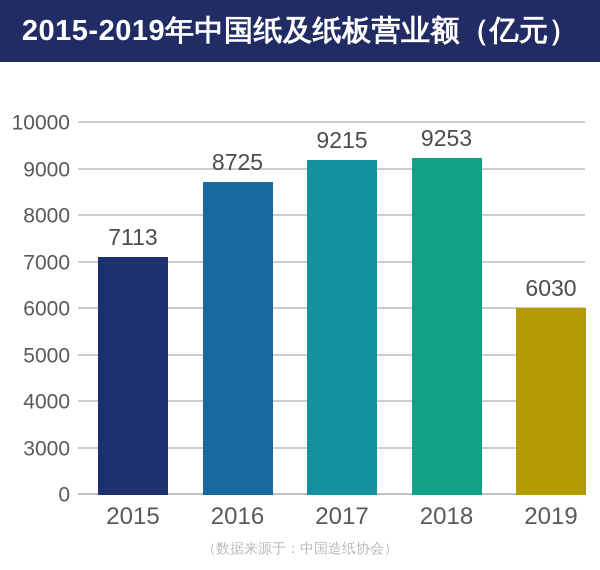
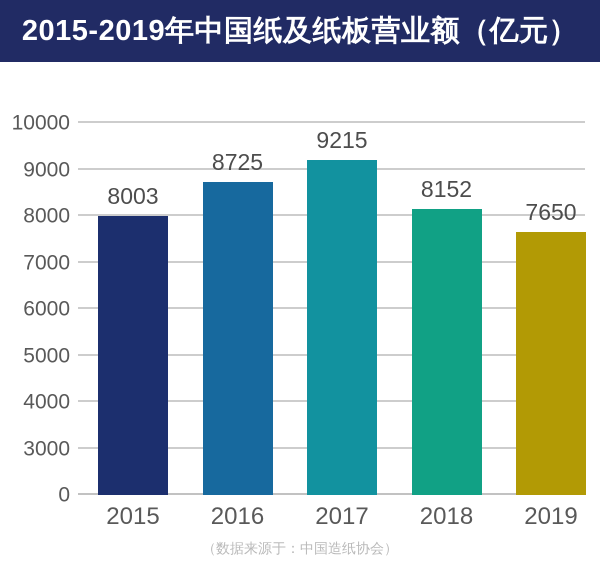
2015: 7113 -> 8003
2018: 9253 -> 8152
2019: 6030 -> 7650
